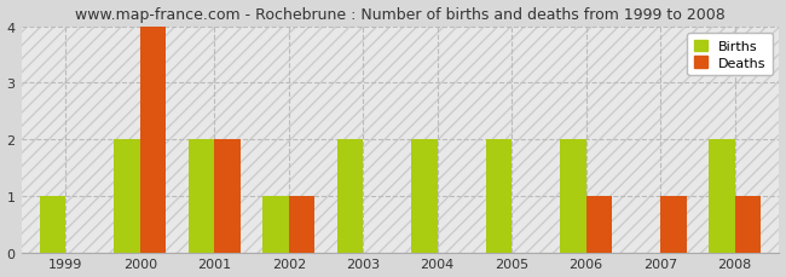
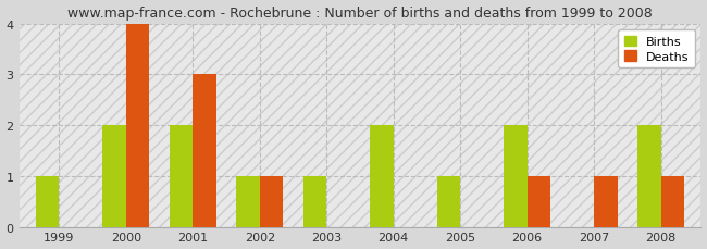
Deaths/2001: 2 -> 3
Births/2003: 2 -> 1
Births/2005: 2 -> 1
